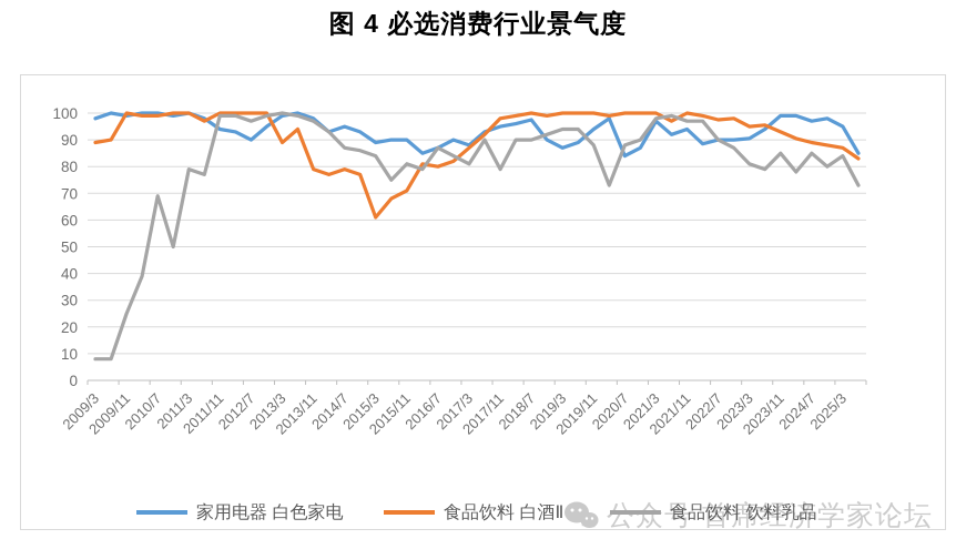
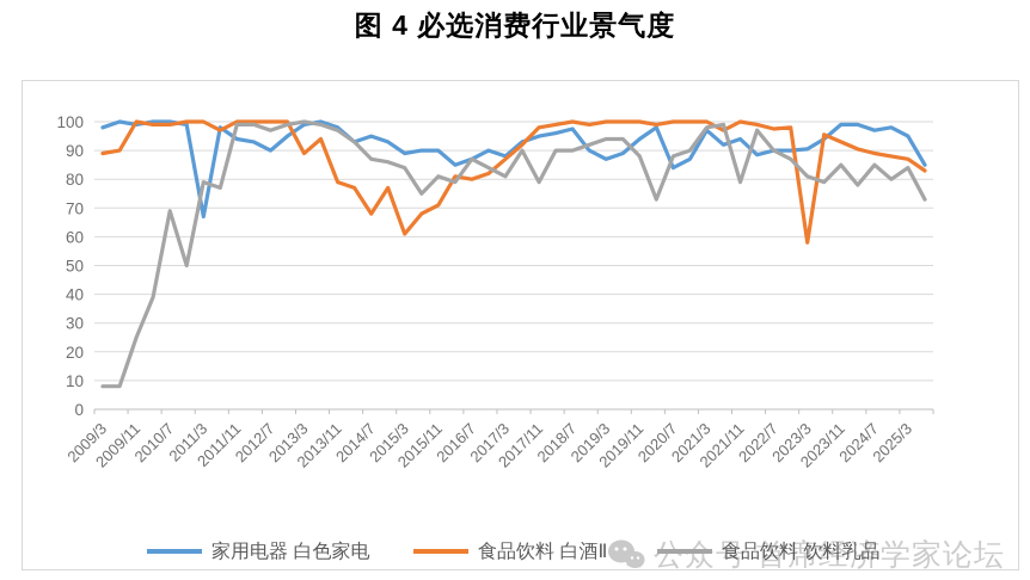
家用电器 白色家电/2011/3: 100 -> 67
食品饮料 白酒Ⅱ/2014/7: 79 -> 68
食品饮料 饮料乳品/2021/11: 97 -> 79
食品饮料 白酒Ⅱ/2023/3: 95 -> 58
